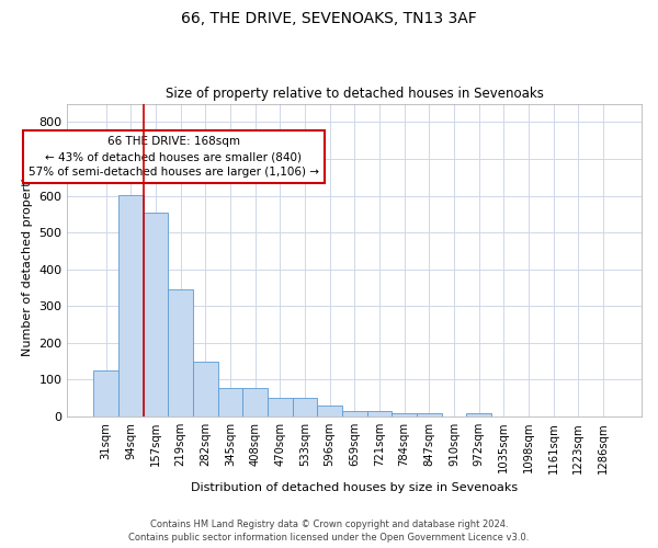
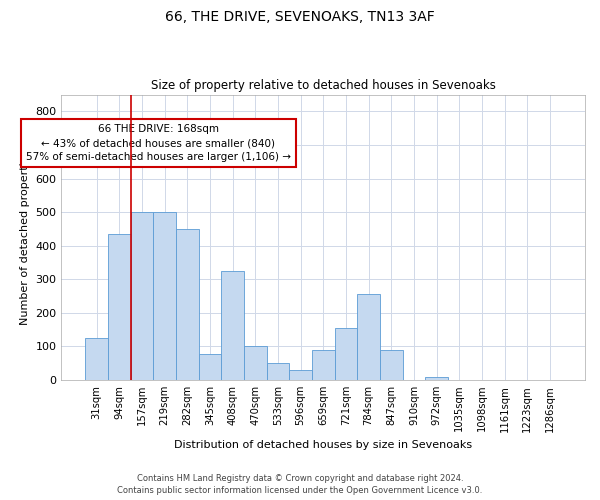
94sqm: 602 -> 435
157sqm: 555 -> 500
219sqm: 347 -> 500
282sqm: 150 -> 450
408sqm: 78 -> 325
470sqm: 52 -> 100
659sqm: 15 -> 90
721sqm: 15 -> 155
784sqm: 10 -> 255
847sqm: 8 -> 90
